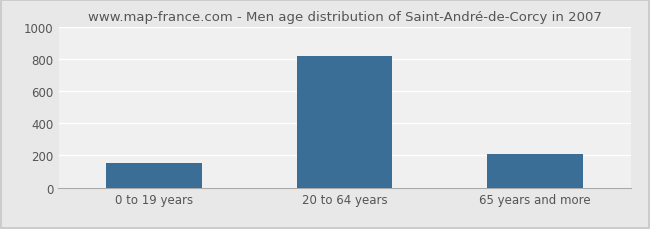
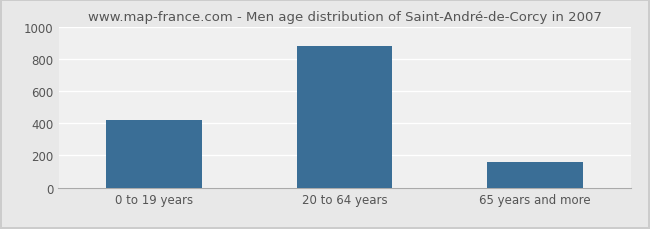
0 to 19 years: 150 -> 420
20 to 64 years: 820 -> 880
65 years and more: 210 -> 160
